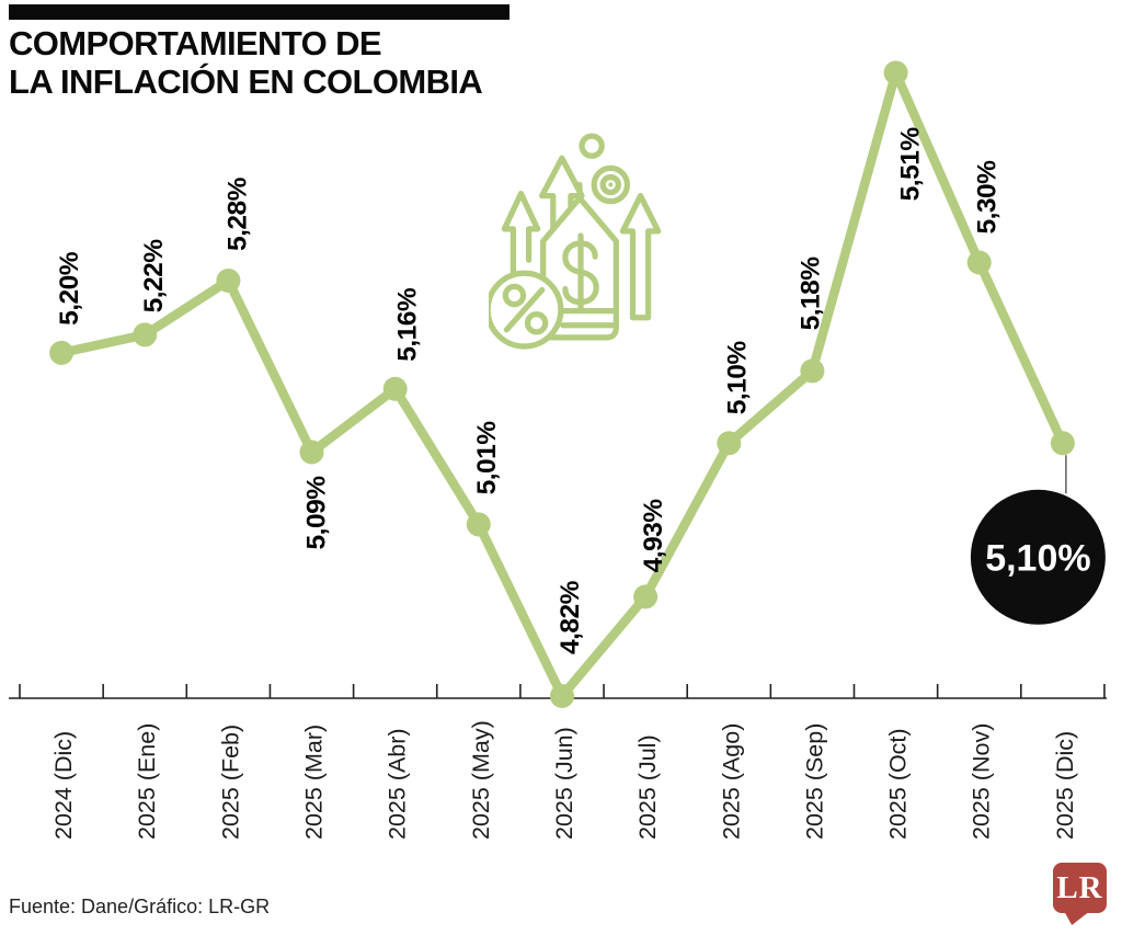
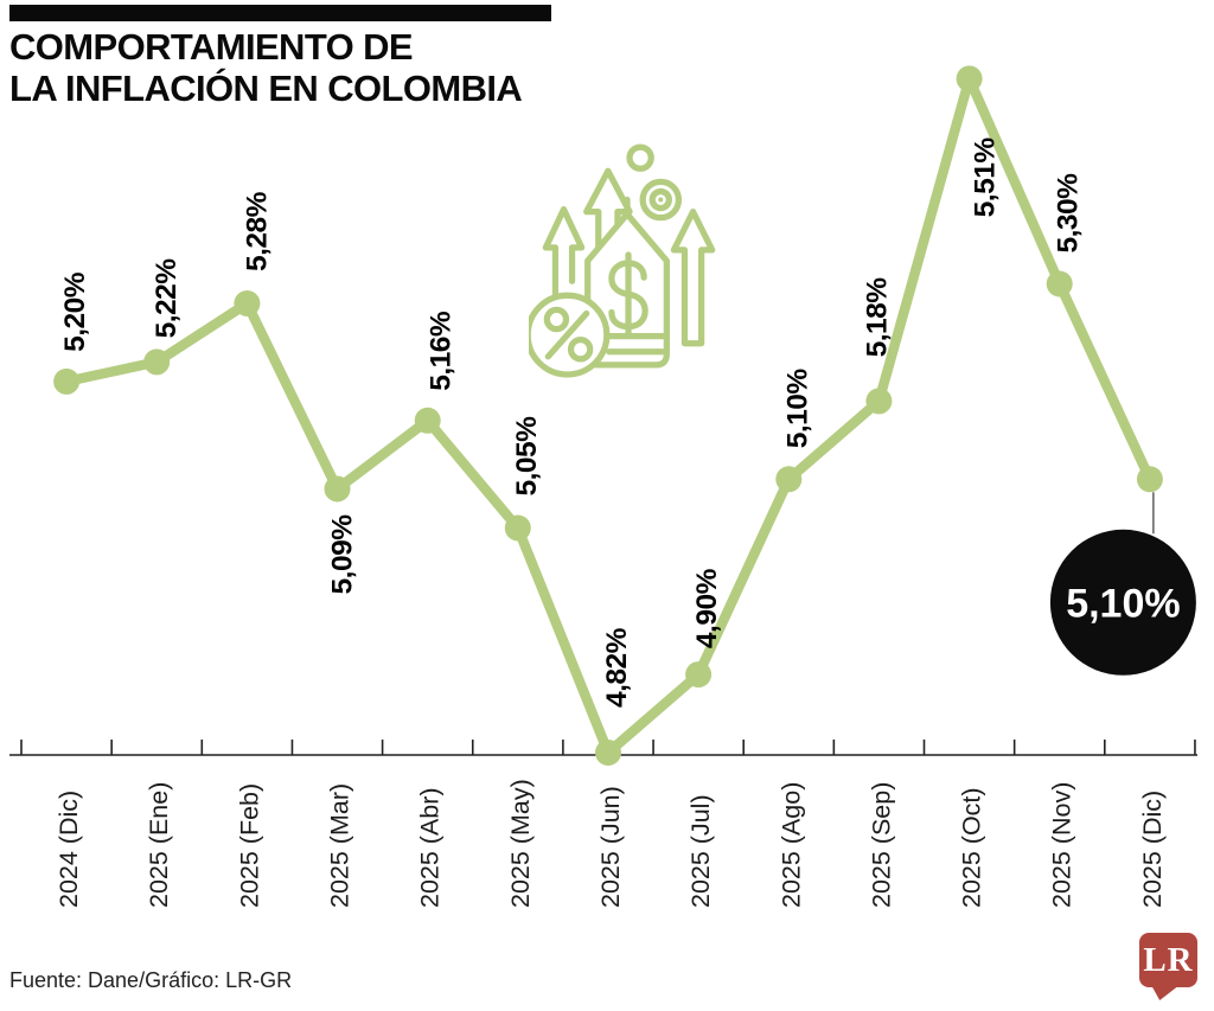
2025 (May): 5,01% -> 5,05%
2025 (Jul): 4,93% -> 4,90%
